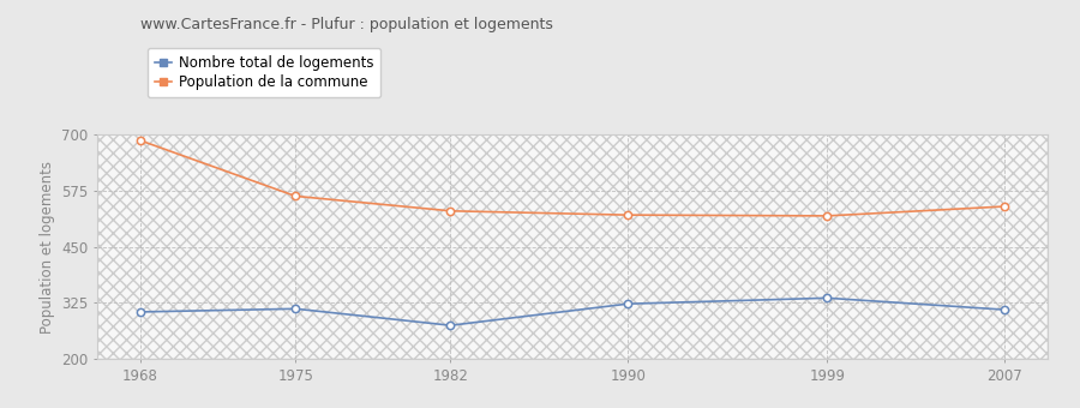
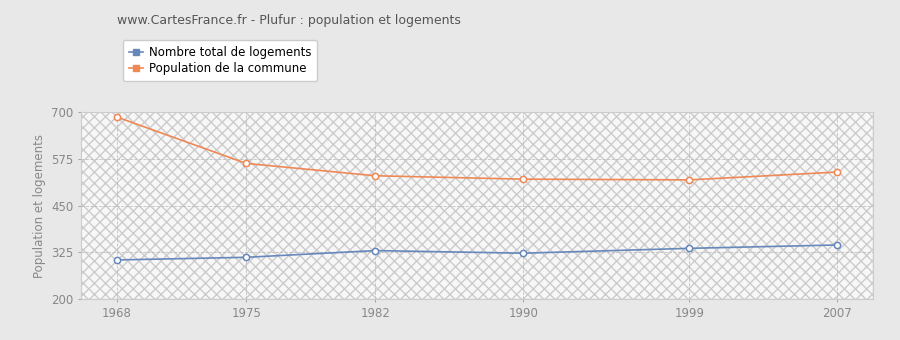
Nombre total de logements/1982: 275 -> 330
Nombre total de logements/2007: 310 -> 345
